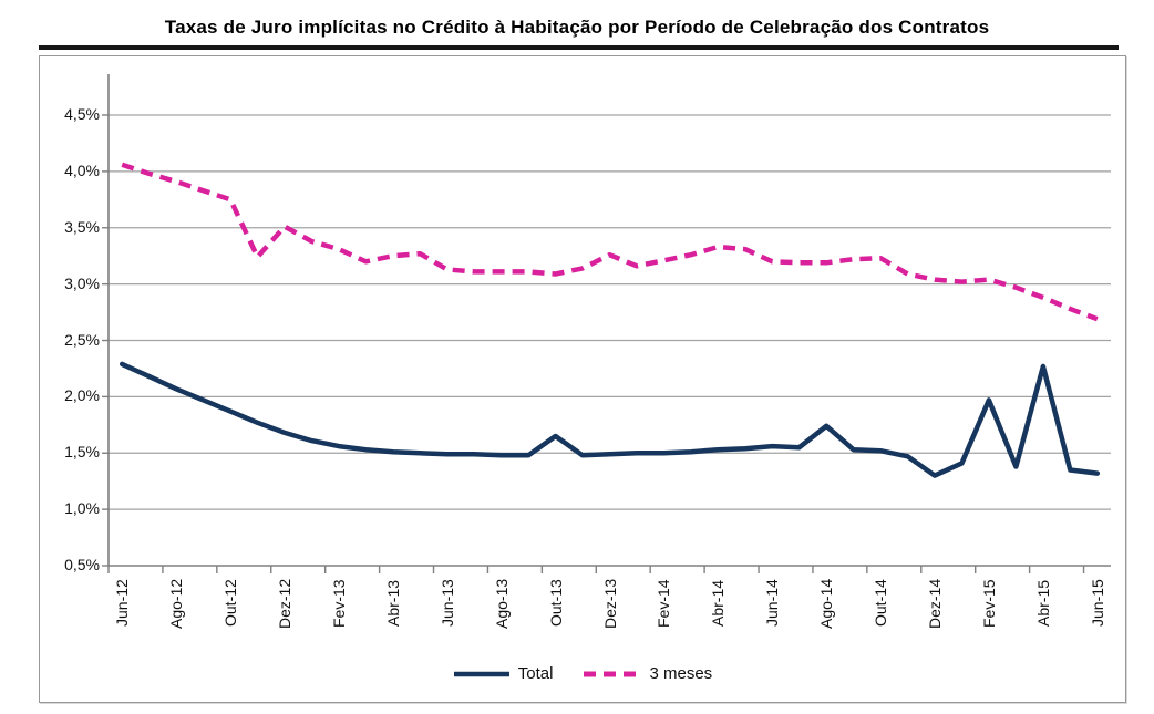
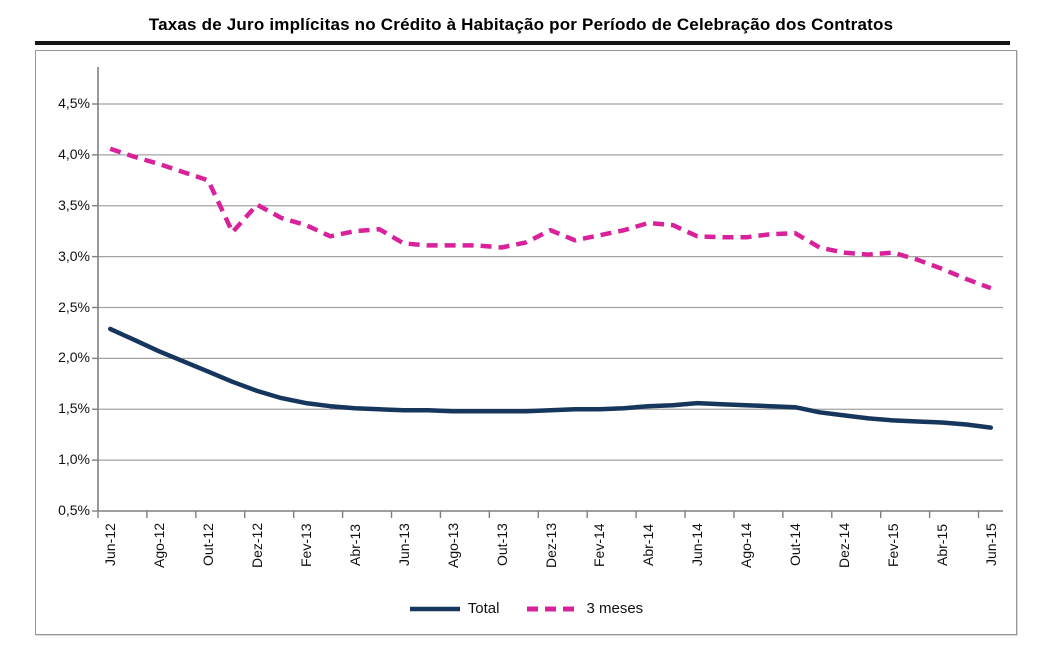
Total/Out-13: 1,65% -> 1,48%
Total/Ago-14: 1,74% -> 1,54%
Total/Dez-14: 1,30% -> 1,44%
Total/Fev-15: 1,97% -> 1,39%
Total/Abr-15: 2,27% -> 1,37%
